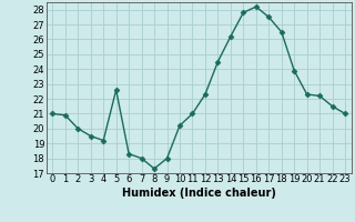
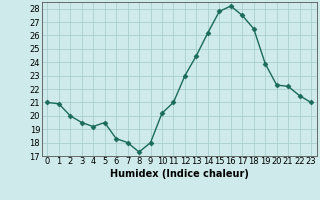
5: 22.6 -> 19.5
12: 22.3 -> 23.0
